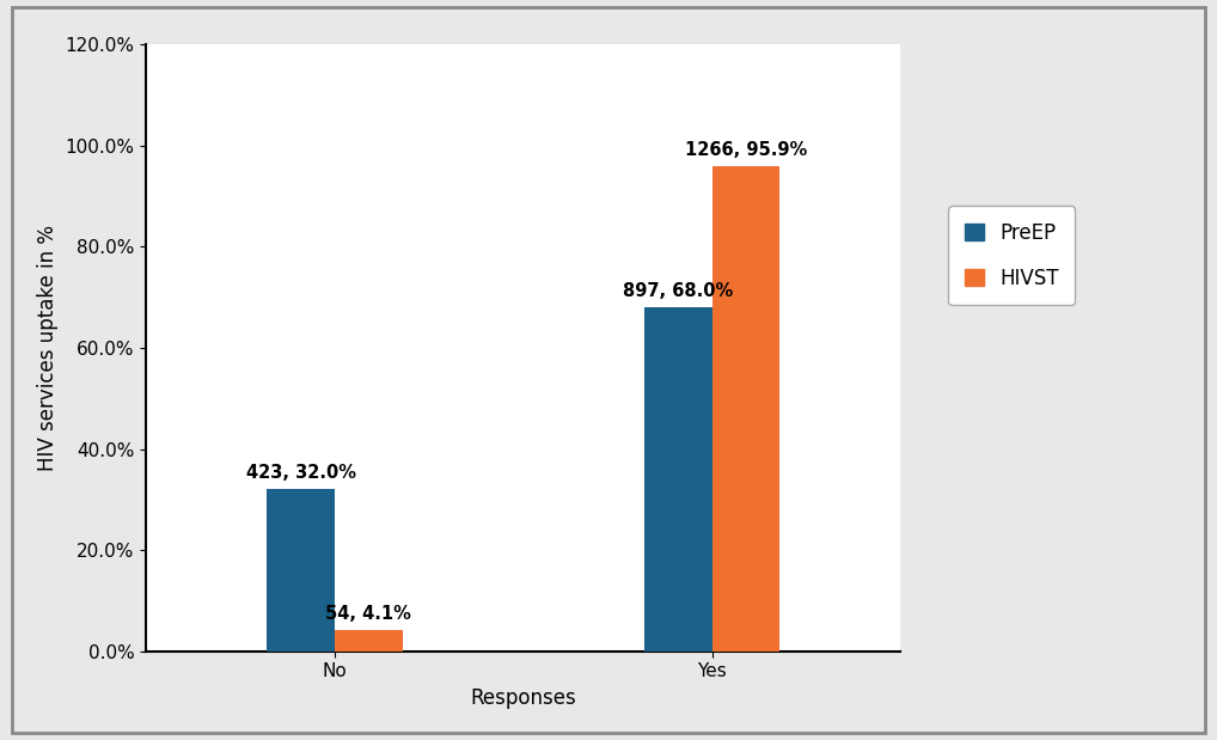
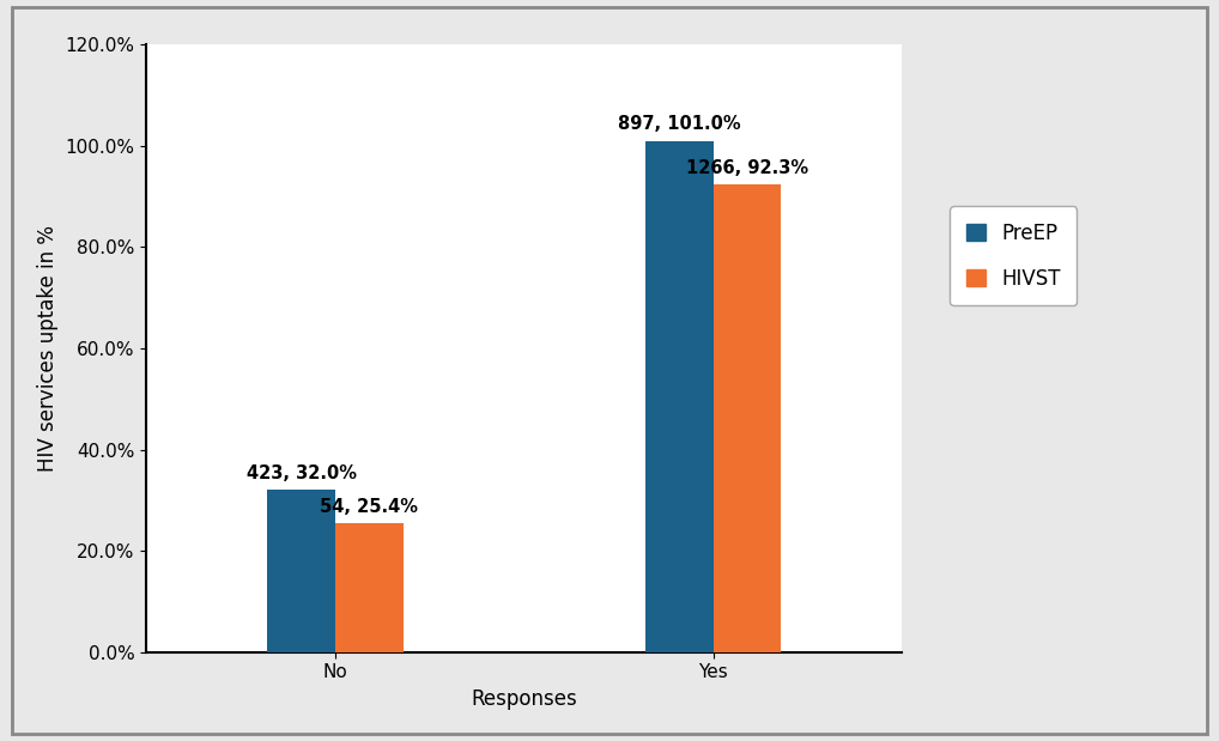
HIVST/No: 4.1% -> 25.4%
PreEP/Yes: 68.0% -> 101.0%
HIVST/Yes: 95.9% -> 92.3%
